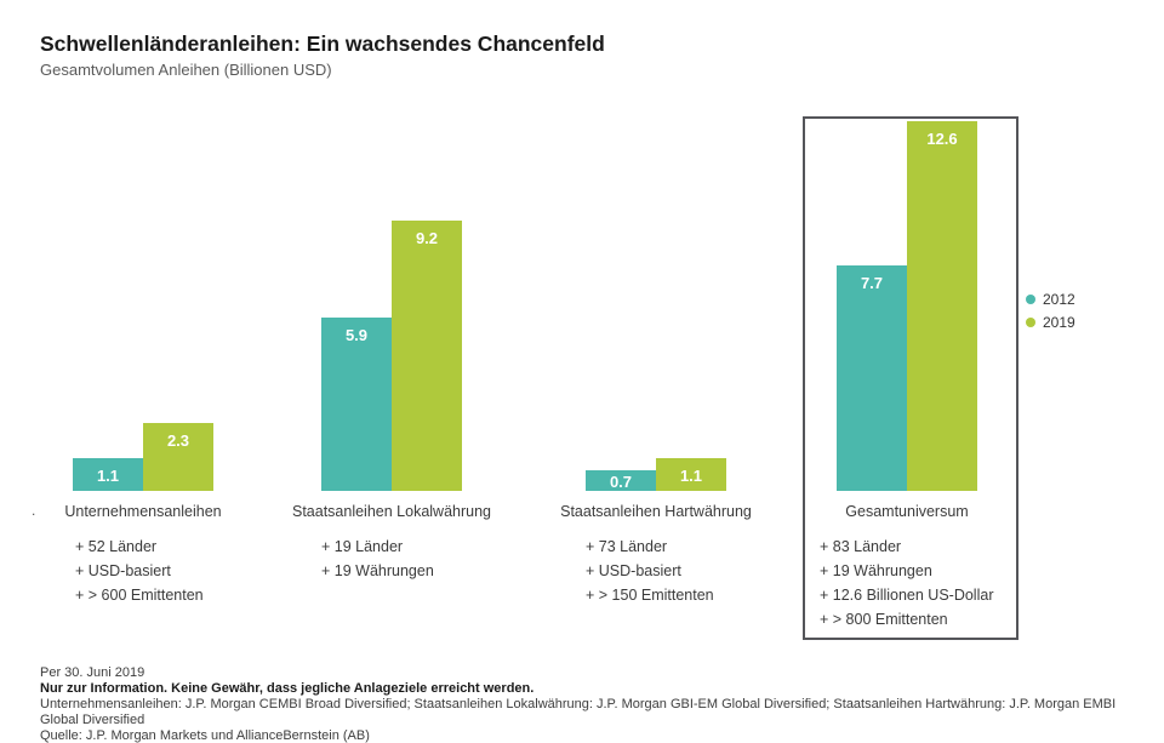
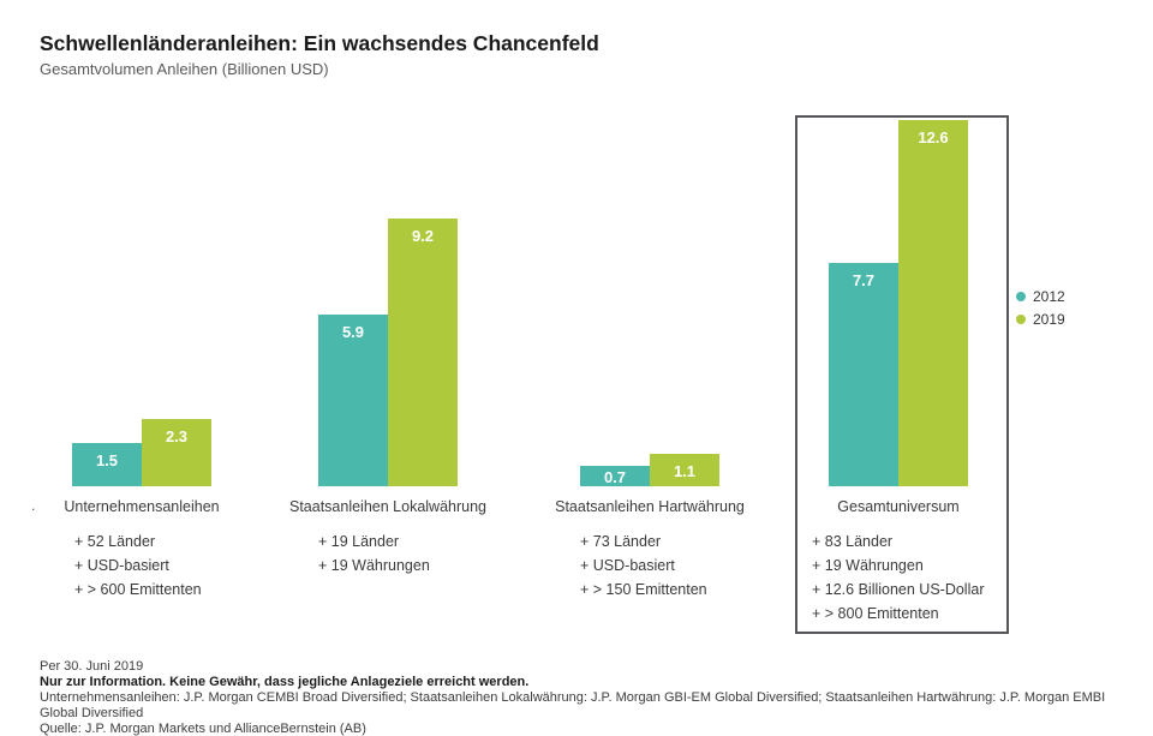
2012/Unternehmensanleihen: 1.1 -> 1.5
